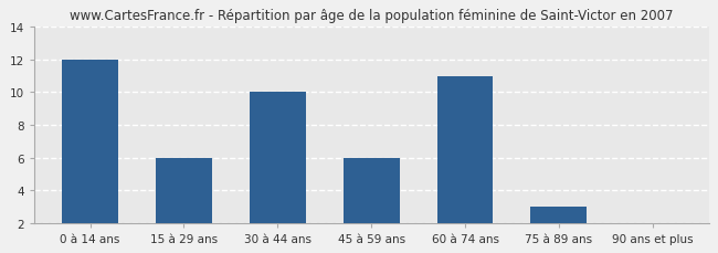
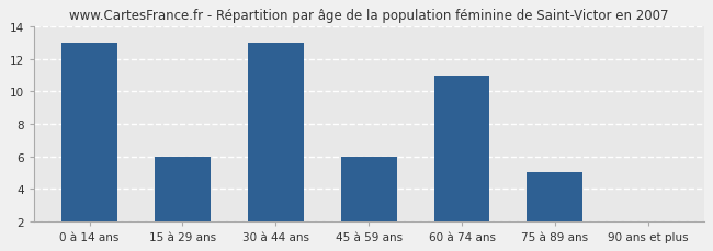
0 à 14 ans: 12 -> 13
30 à 44 ans: 10 -> 13
75 à 89 ans: 3 -> 5
